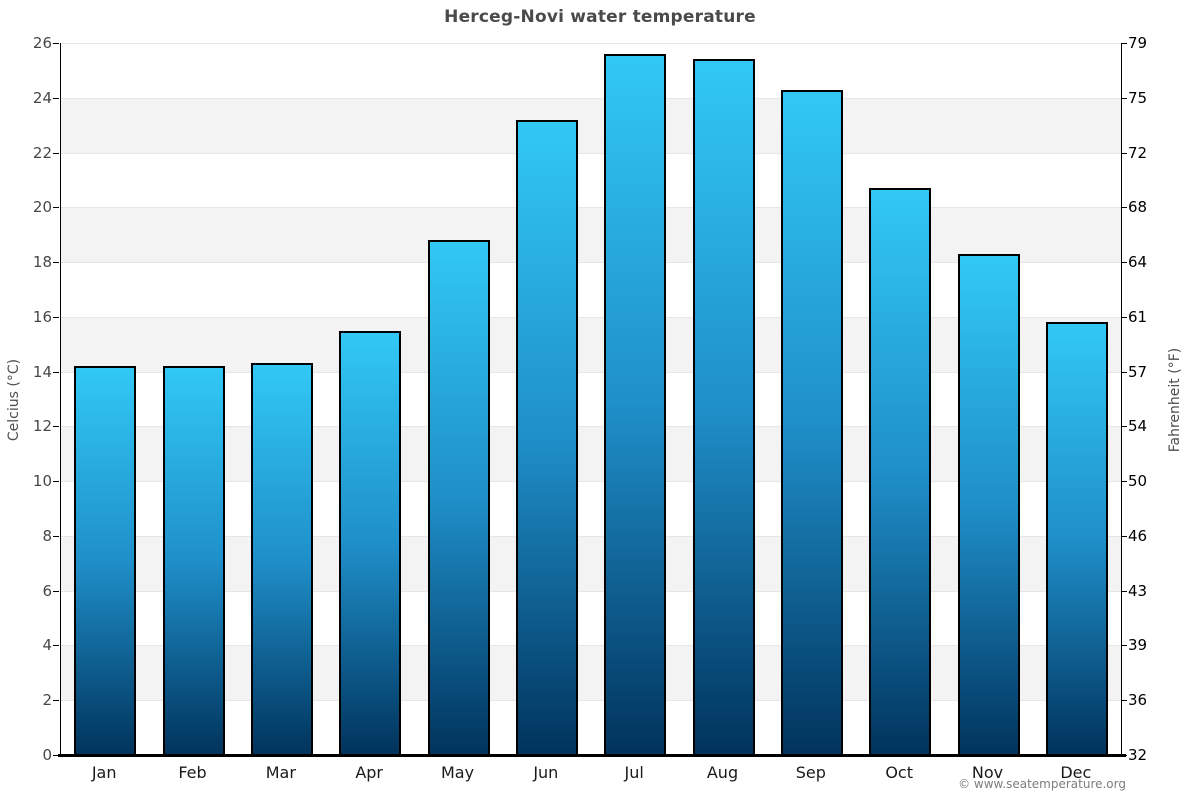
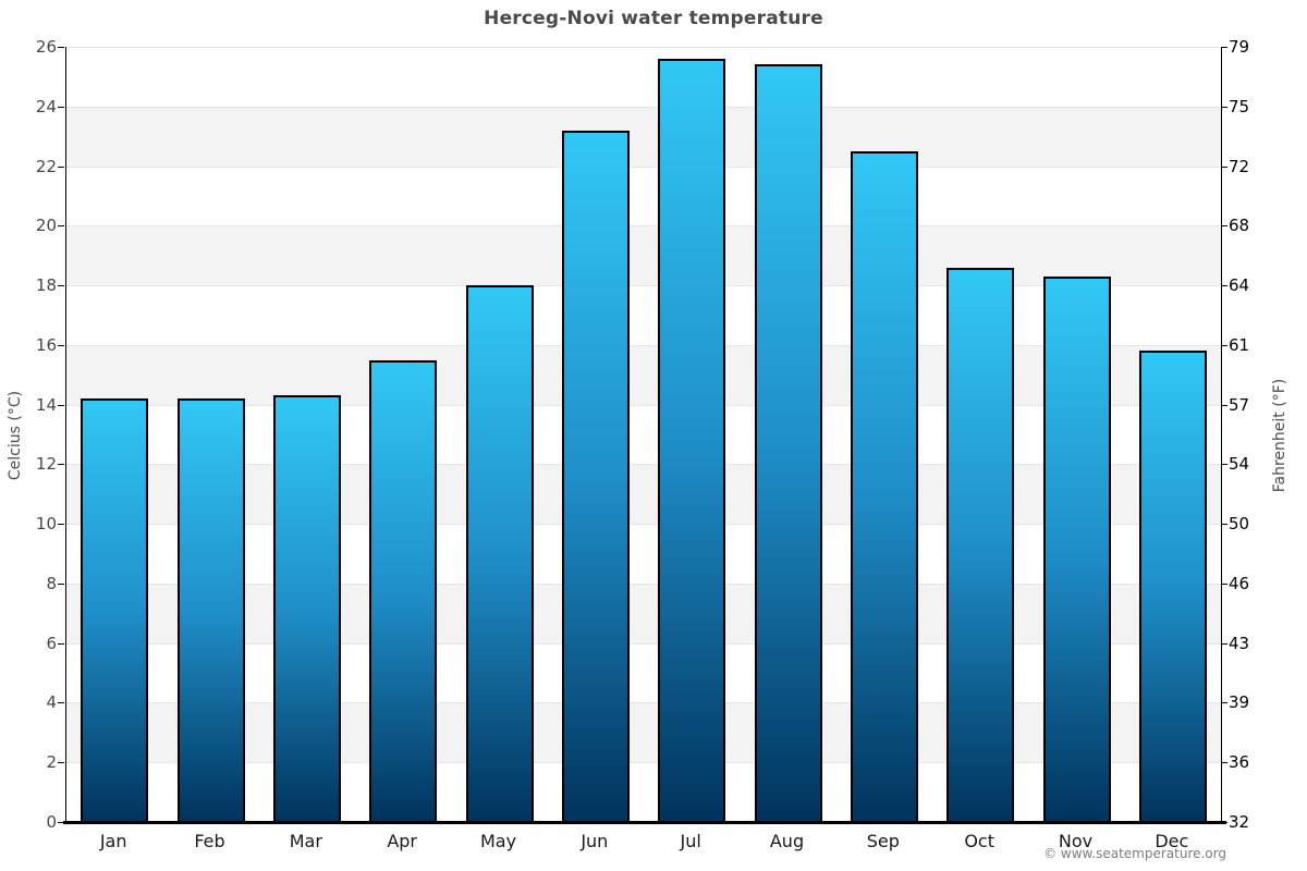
May: 18.8 -> 18.0
Sep: 24.3 -> 22.5
Oct: 20.7 -> 18.6
